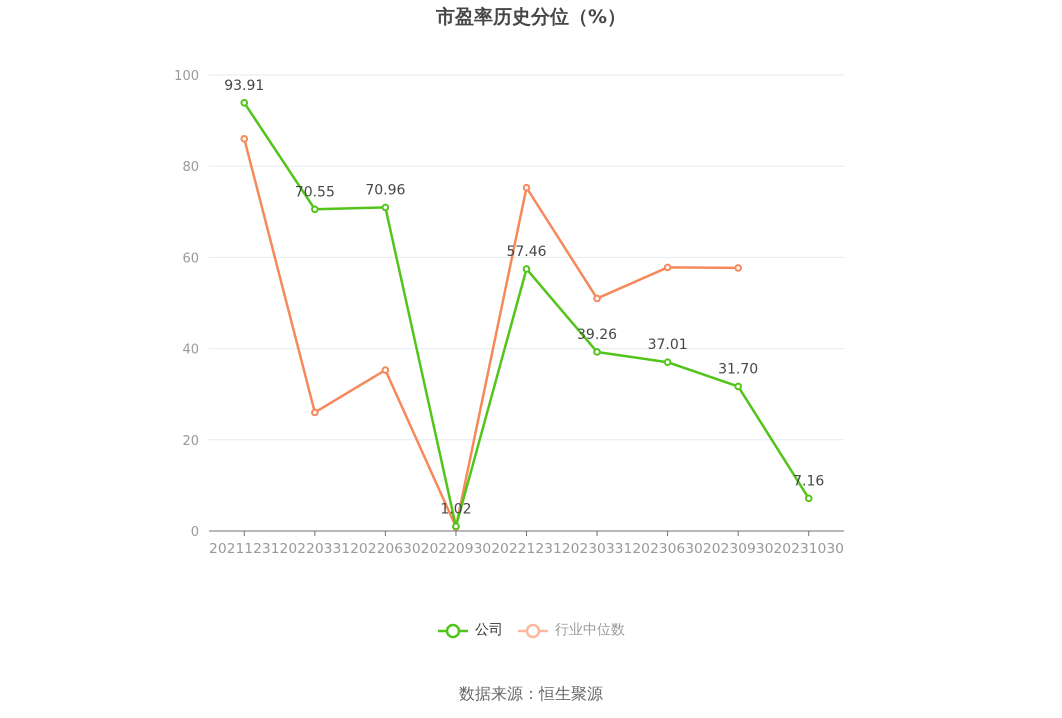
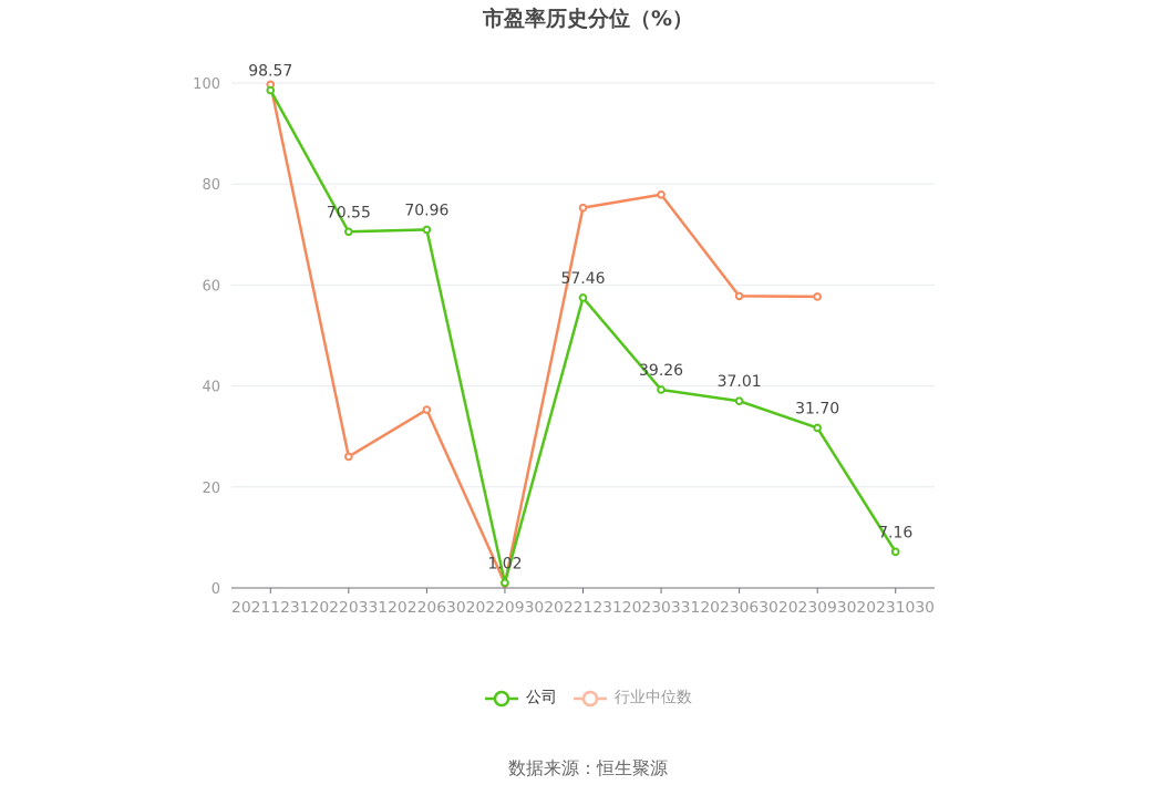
公司/20211231: 93.91 -> 98.57
行业中位数/20211231: 86 -> 100
行业中位数/20230331: 51 -> 78
